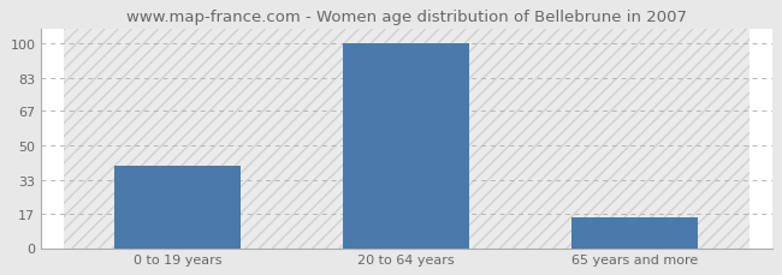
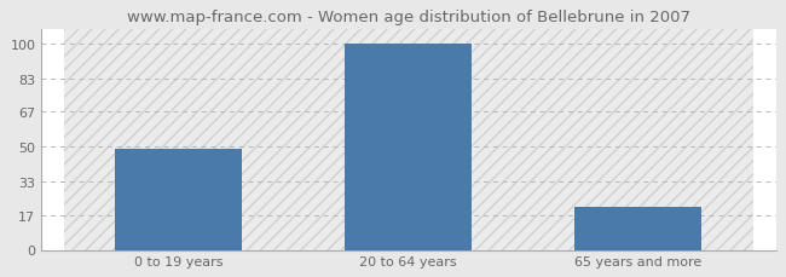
0 to 19 years: 40 -> 49
65 years and more: 15 -> 21
